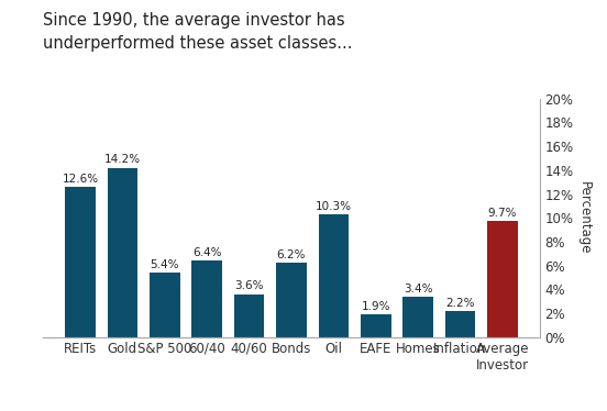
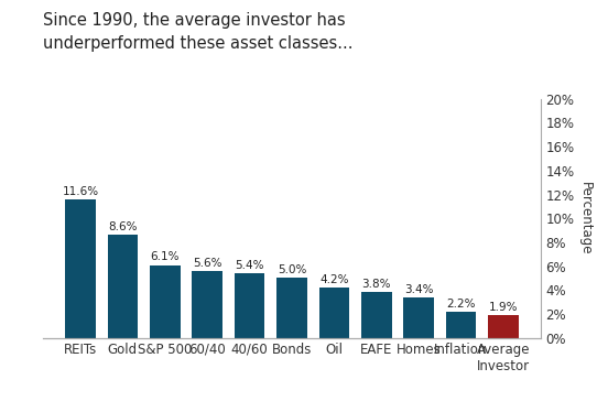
REITs: 12.6% -> 11.6%
Gold: 14.2% -> 8.6%
S&P 500: 5.4% -> 6.1%
60/40: 6.4% -> 5.6%
40/60: 3.6% -> 5.4%
Bonds: 6.2% -> 5.0%
Oil: 10.3% -> 4.2%
EAFE: 1.9% -> 3.8%
Average Investor: 9.7% -> 1.9%
